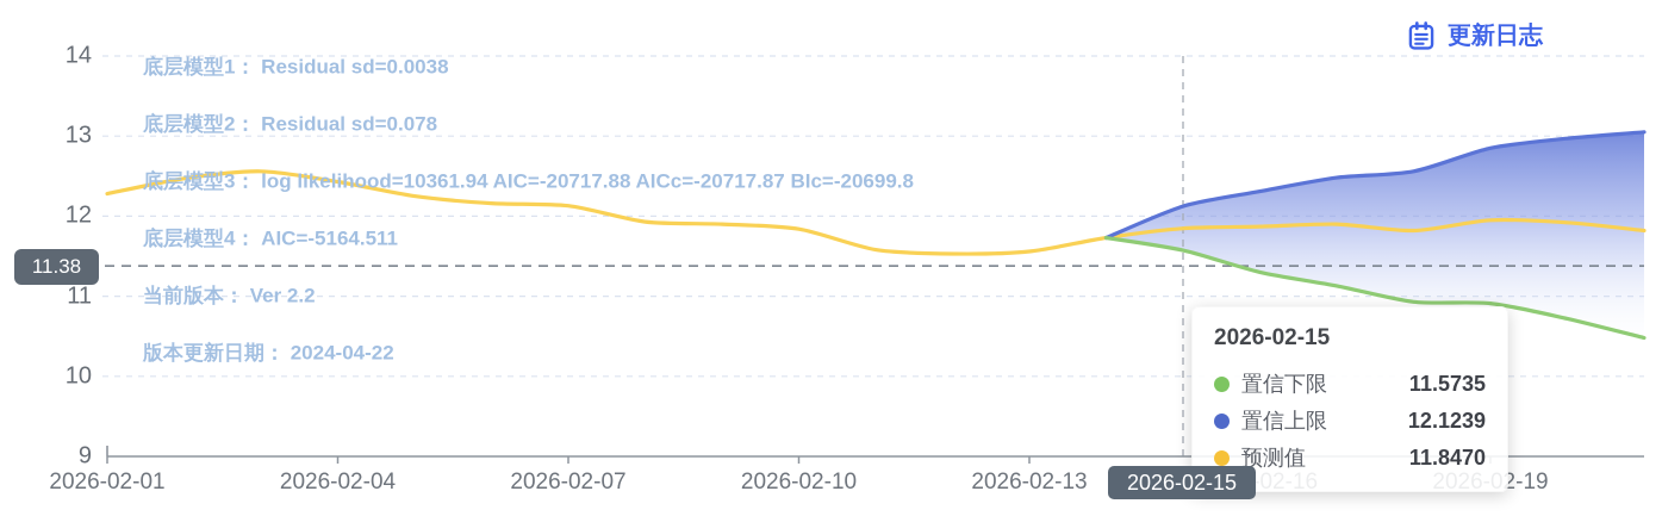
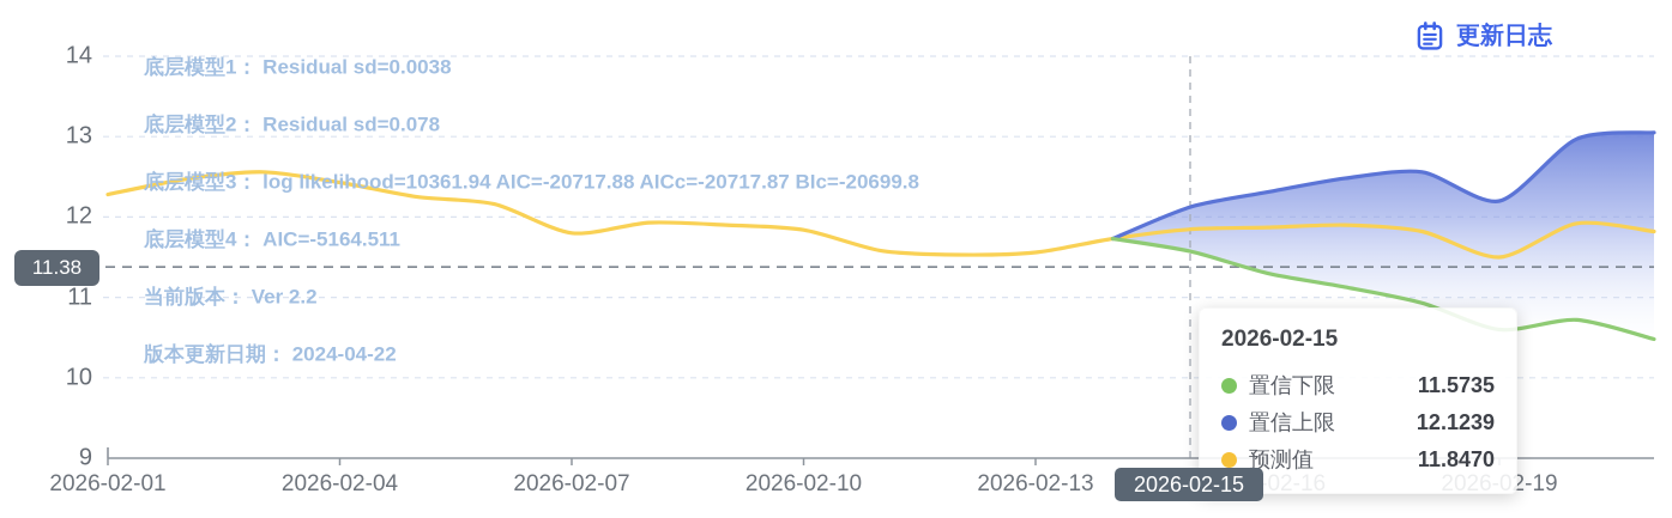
预测值/2026-02-07: 12.1 -> 11.8
预测值/2026-02-19: 11.9 -> 11.5
置信上限/2026-02-19: 12.8 -> 12.2
置信下限/2026-02-19: 10.9 -> 10.6
